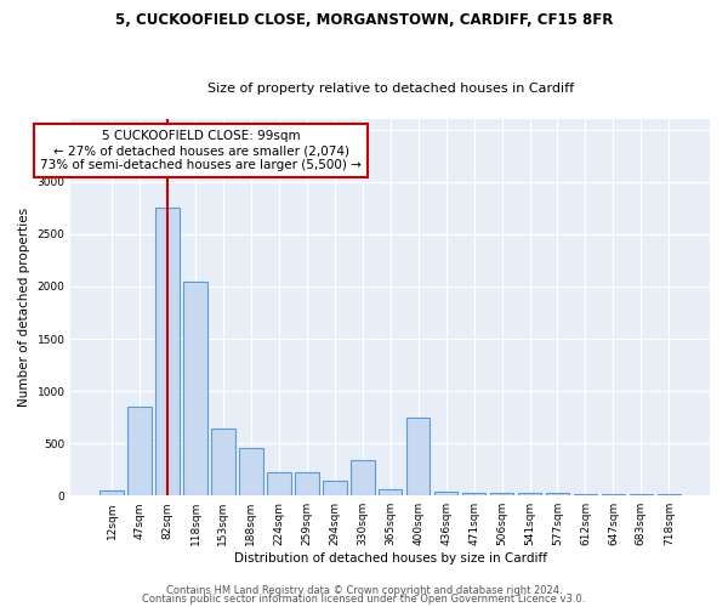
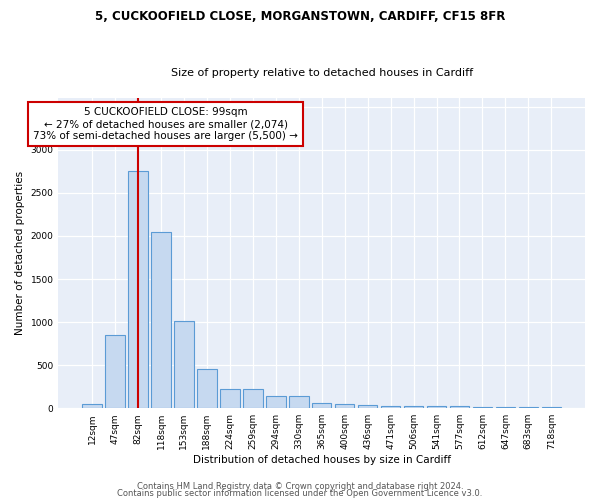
153sqm: 640 -> 1010
330sqm: 340 -> 140
400sqm: 740 -> 50
